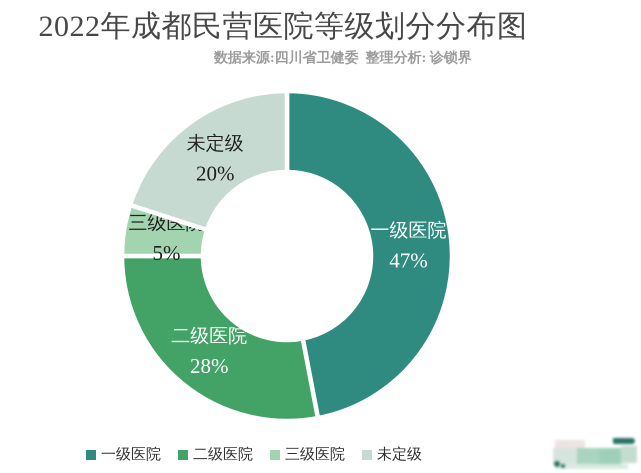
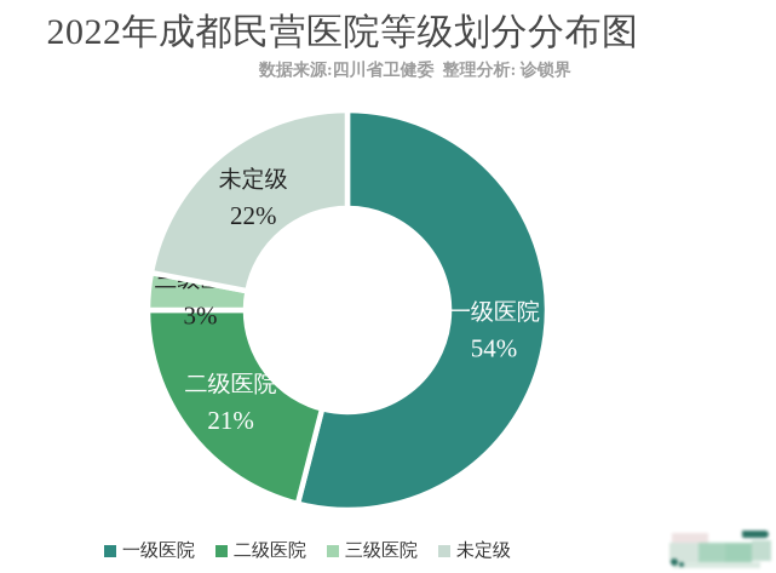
一级医院: 47% -> 54%
二级医院: 28% -> 21%
三级医院: 5% -> 3%
未定级: 20% -> 22%
